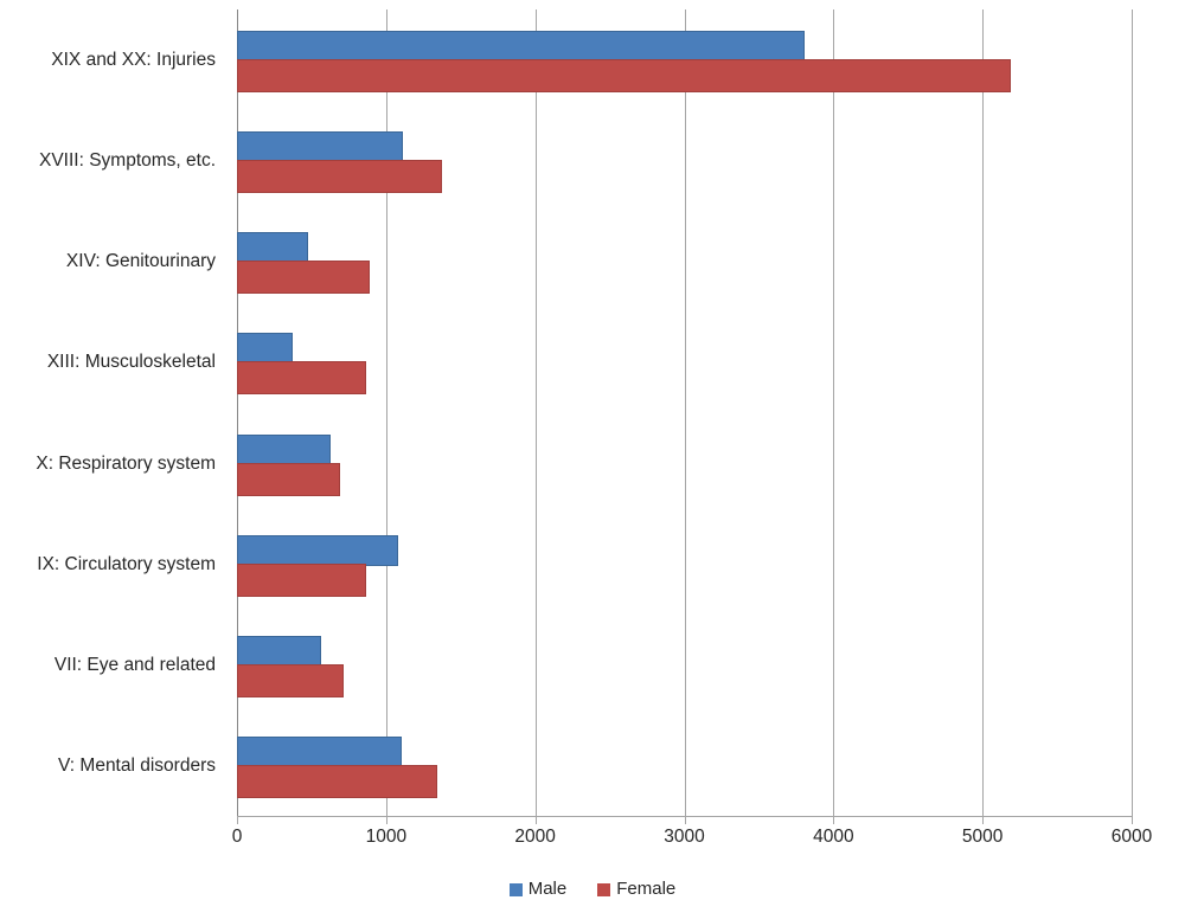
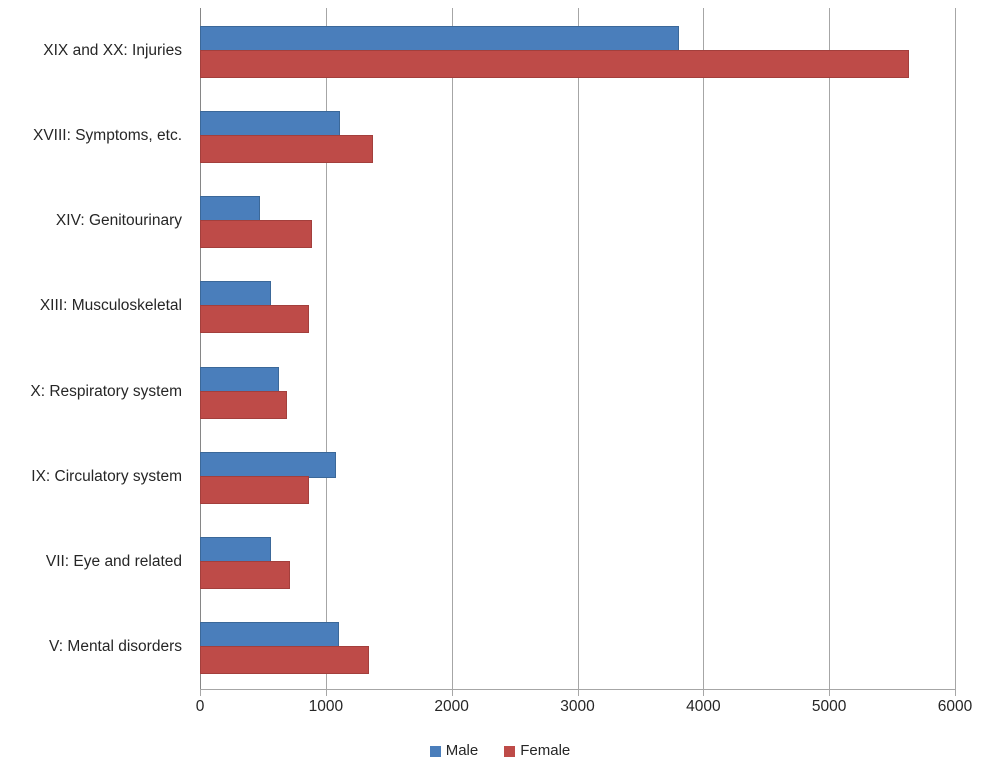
Female/XIX and XX: Injuries: 5170 -> 5620
Male/XIII: Musculoskeletal: 360 -> 540
